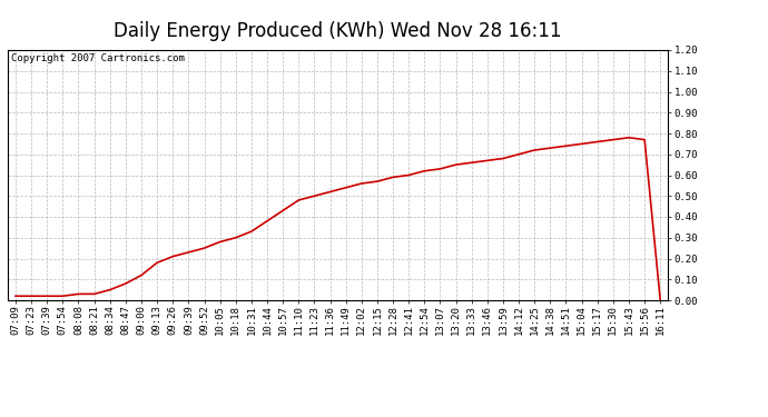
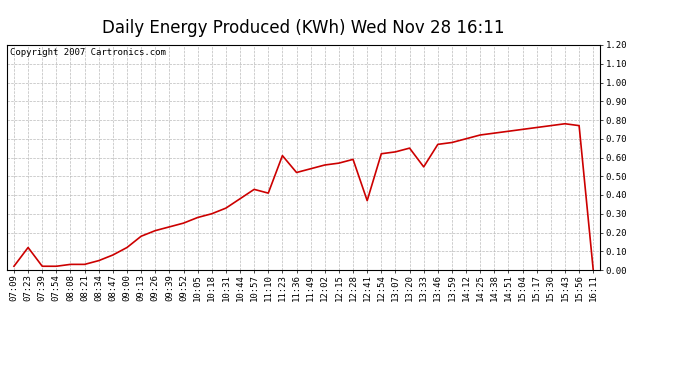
07:23: 0.02 -> 0.12
11:10: 0.48 -> 0.41
11:23: 0.50 -> 0.61
12:41: 0.60 -> 0.37
13:33: 0.66 -> 0.55
